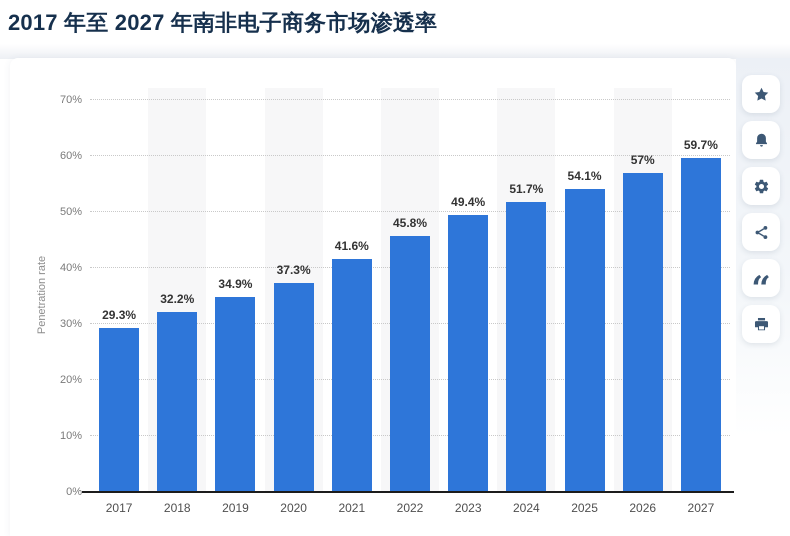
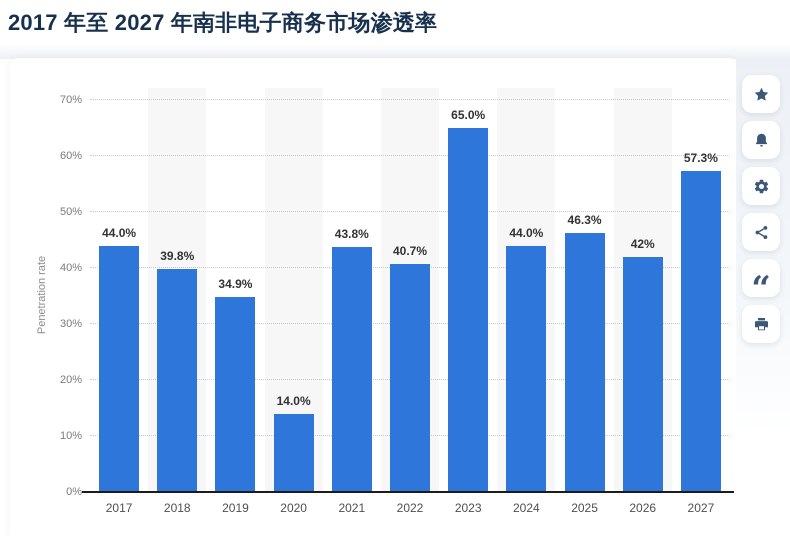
2017: 29.3% -> 44.0%
2018: 32.2% -> 39.8%
2020: 37.3% -> 14.0%
2021: 41.6% -> 43.8%
2022: 45.8% -> 40.7%
2023: 49.4% -> 65.0%
2024: 51.7% -> 44.0%
2025: 54.1% -> 46.3%
2026: 57% -> 42%
2027: 59.7% -> 57.3%
